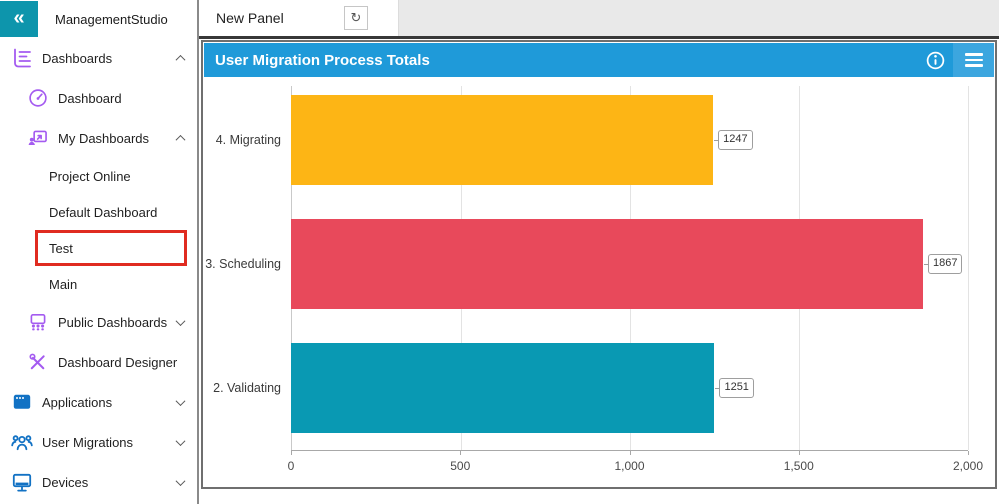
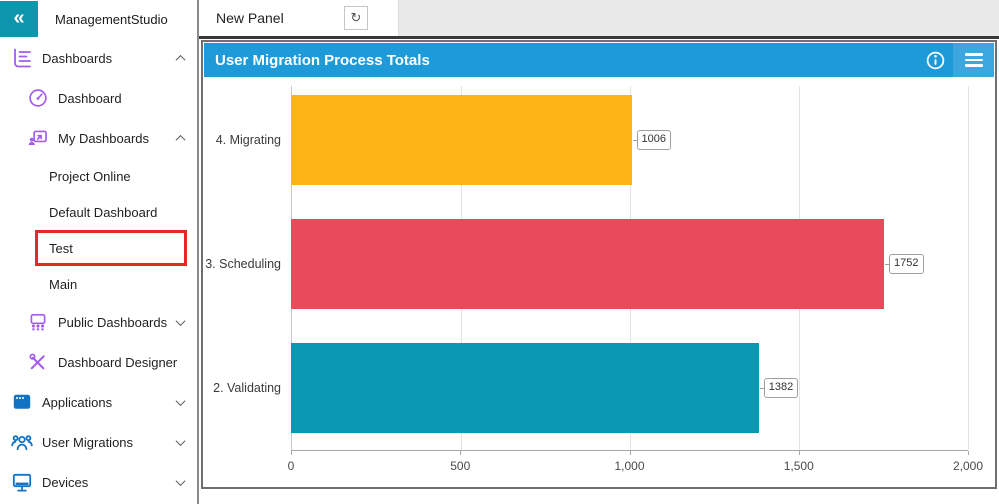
4. Migrating: 1247 -> 1006
3. Scheduling: 1867 -> 1752
2. Validating: 1251 -> 1382
